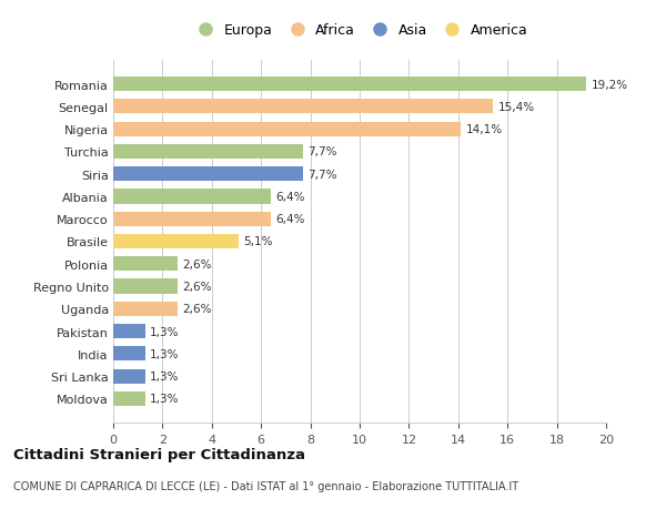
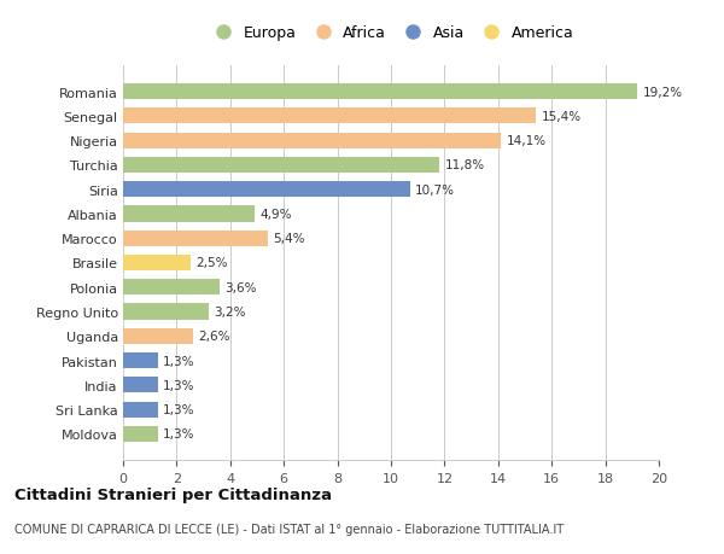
Turchia: 7,7% -> 11,8%
Siria: 7,7% -> 10,7%
Albania: 6,4% -> 4,9%
Marocco: 6,4% -> 5,4%
Brasile: 5,1% -> 2,5%
Polonia: 2,6% -> 3,6%
Regno Unito: 2,6% -> 3,2%
